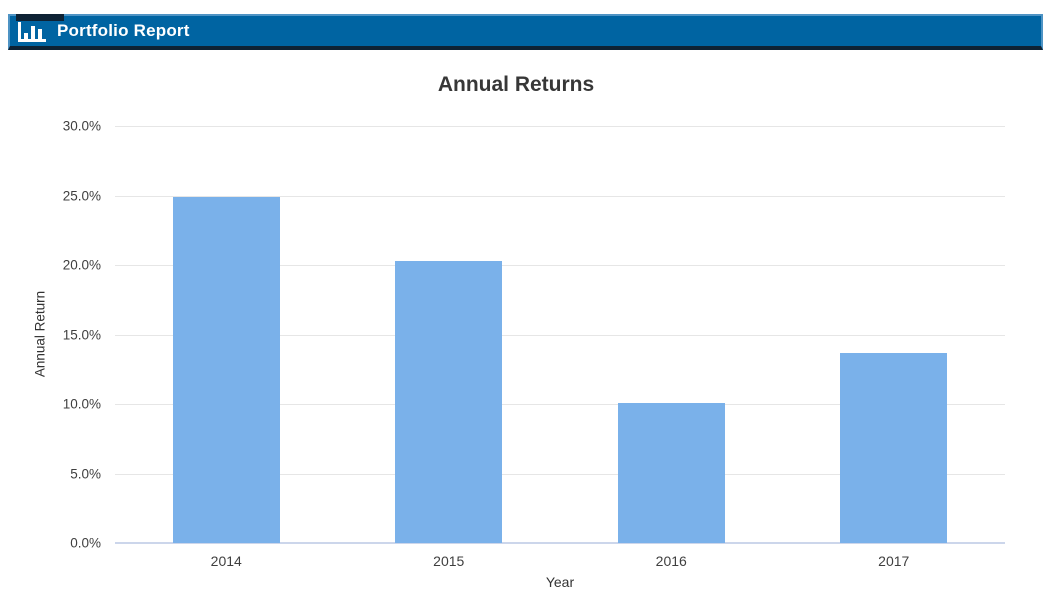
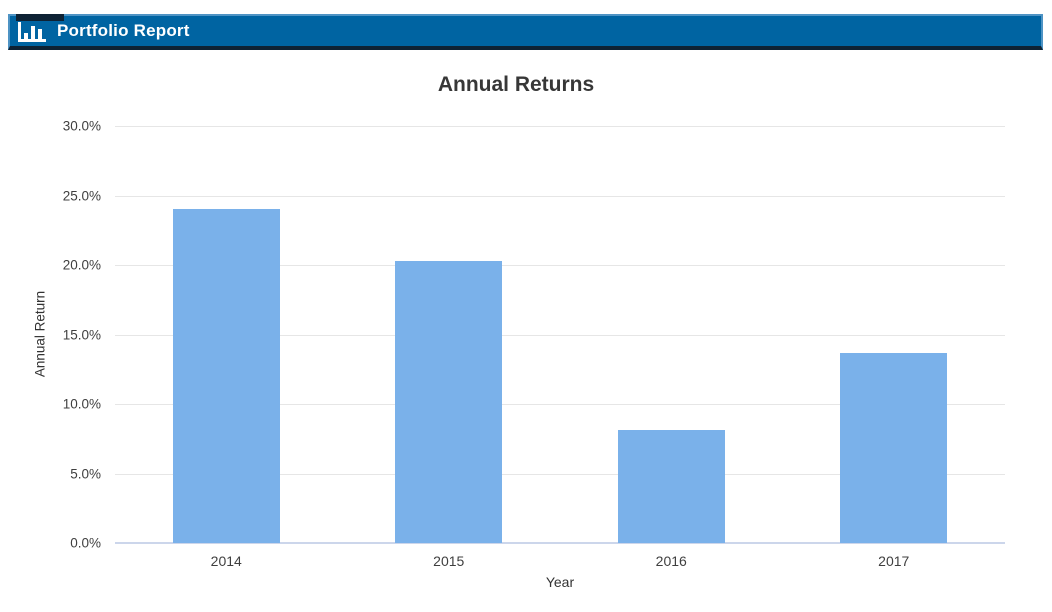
2014: 24.9% -> 24.0%
2016: 10.1% -> 8.1%
